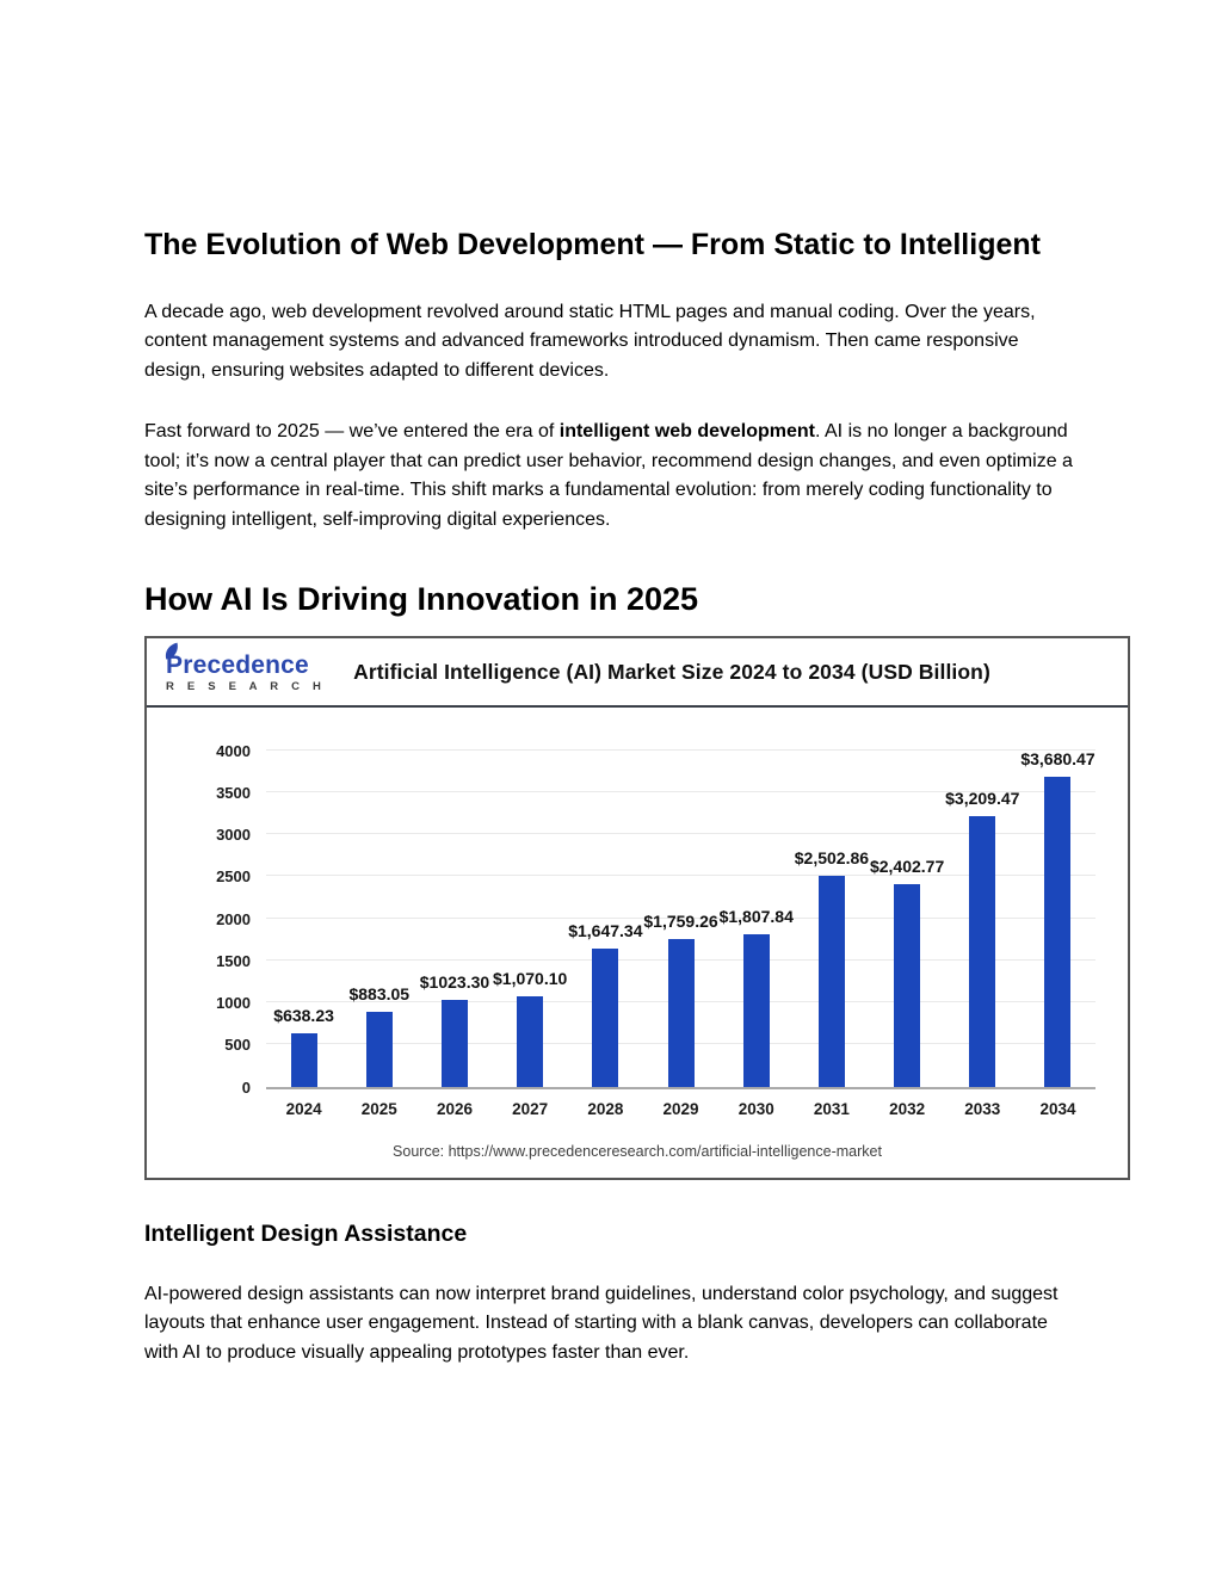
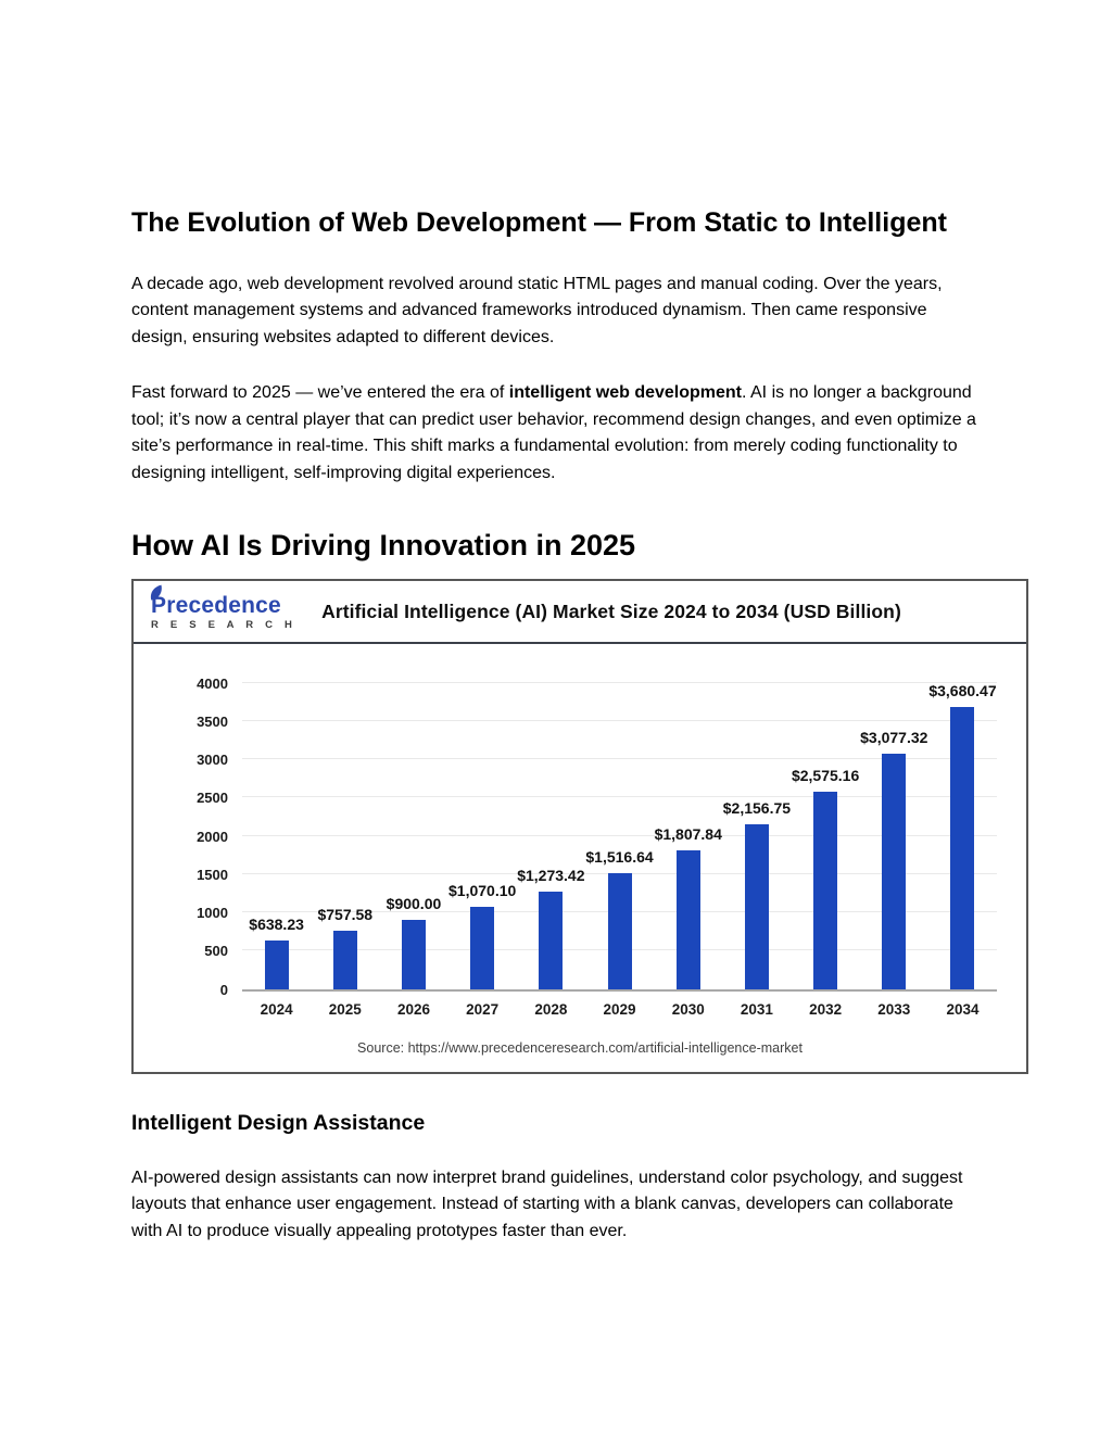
2025: $883.05 -> $757.58
2026: $1023.30 -> $900.00
2028: $1,647.34 -> $1,273.42
2029: $1,759.26 -> $1,516.64
2031: $2,502.86 -> $2,156.75
2032: $2,402.77 -> $2,575.16
2033: $3,209.47 -> $3,077.32
